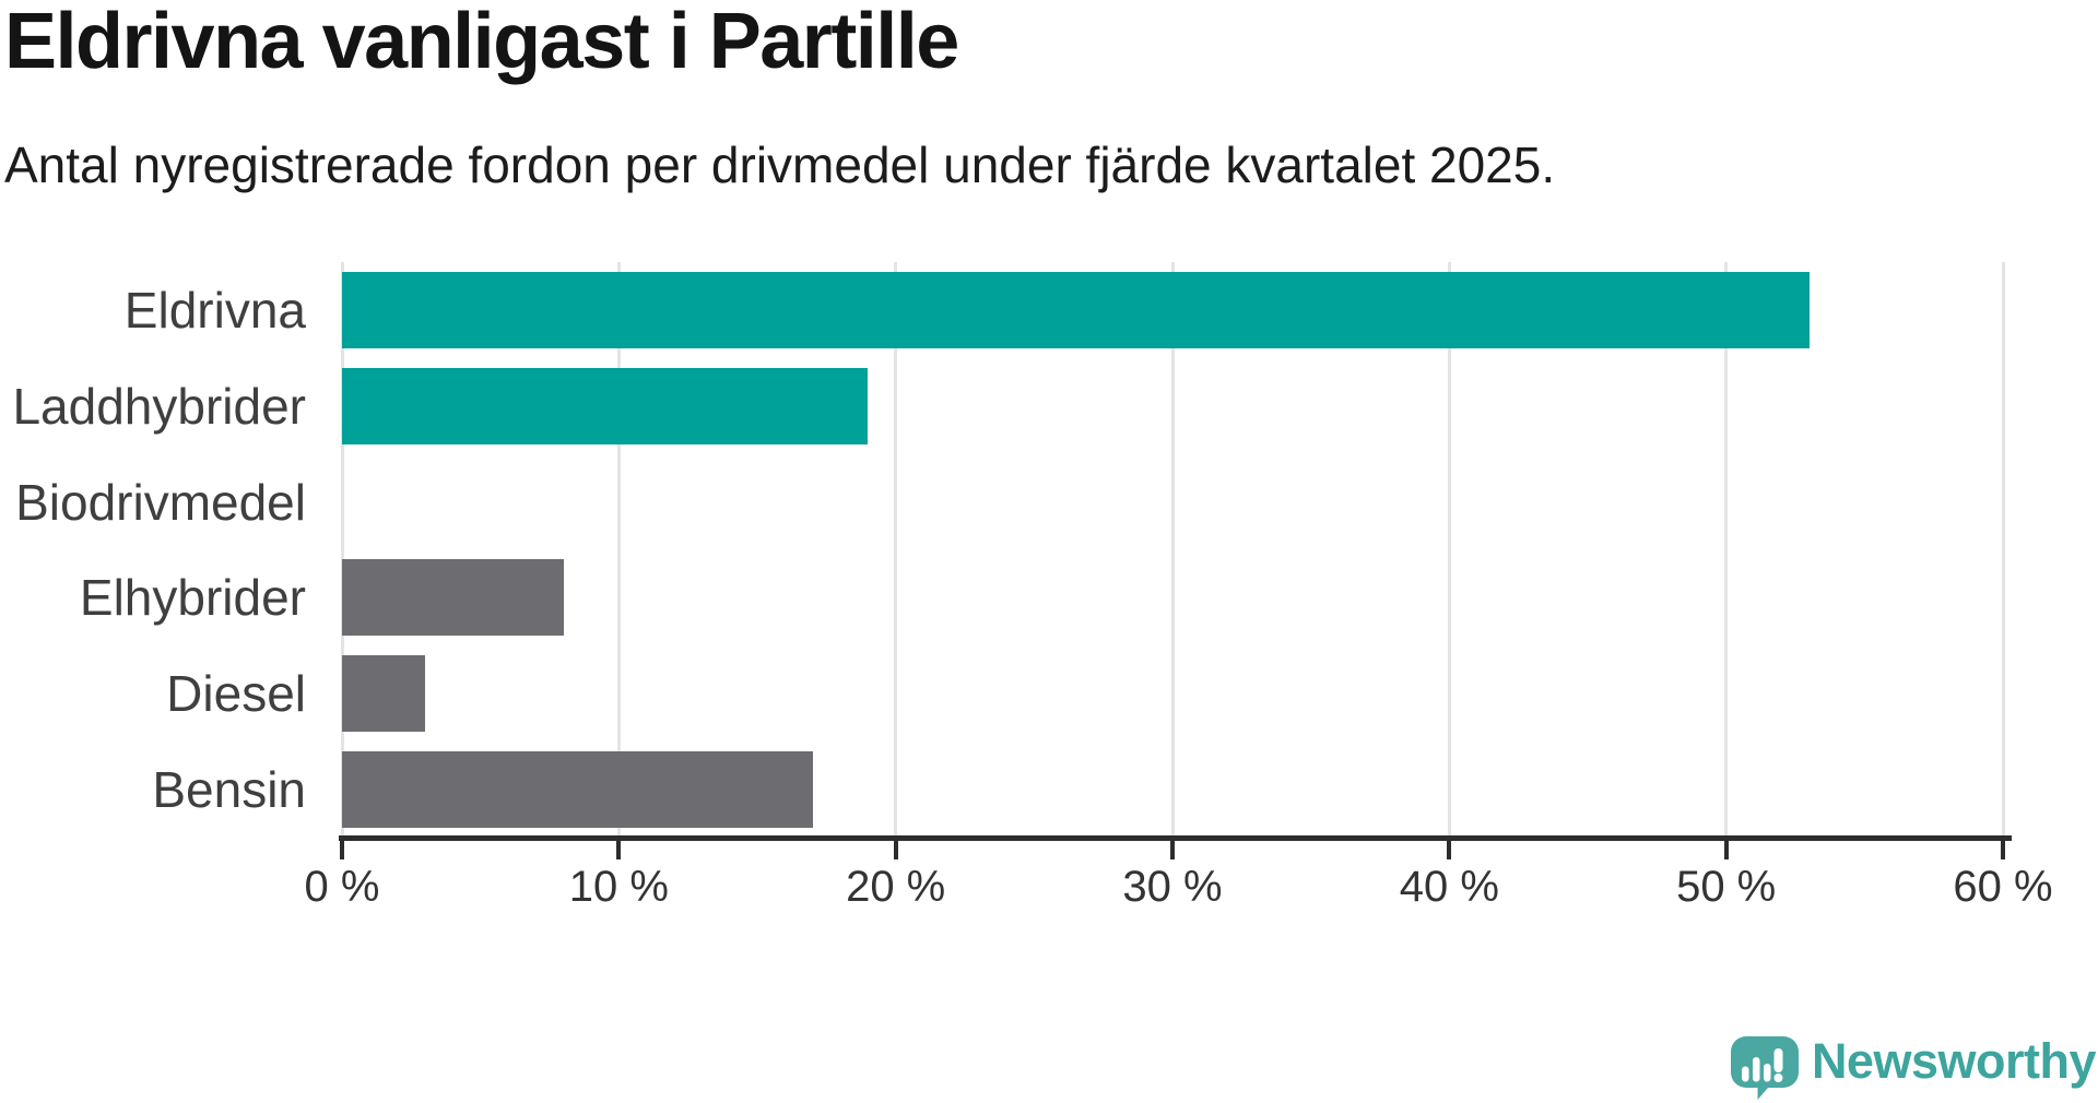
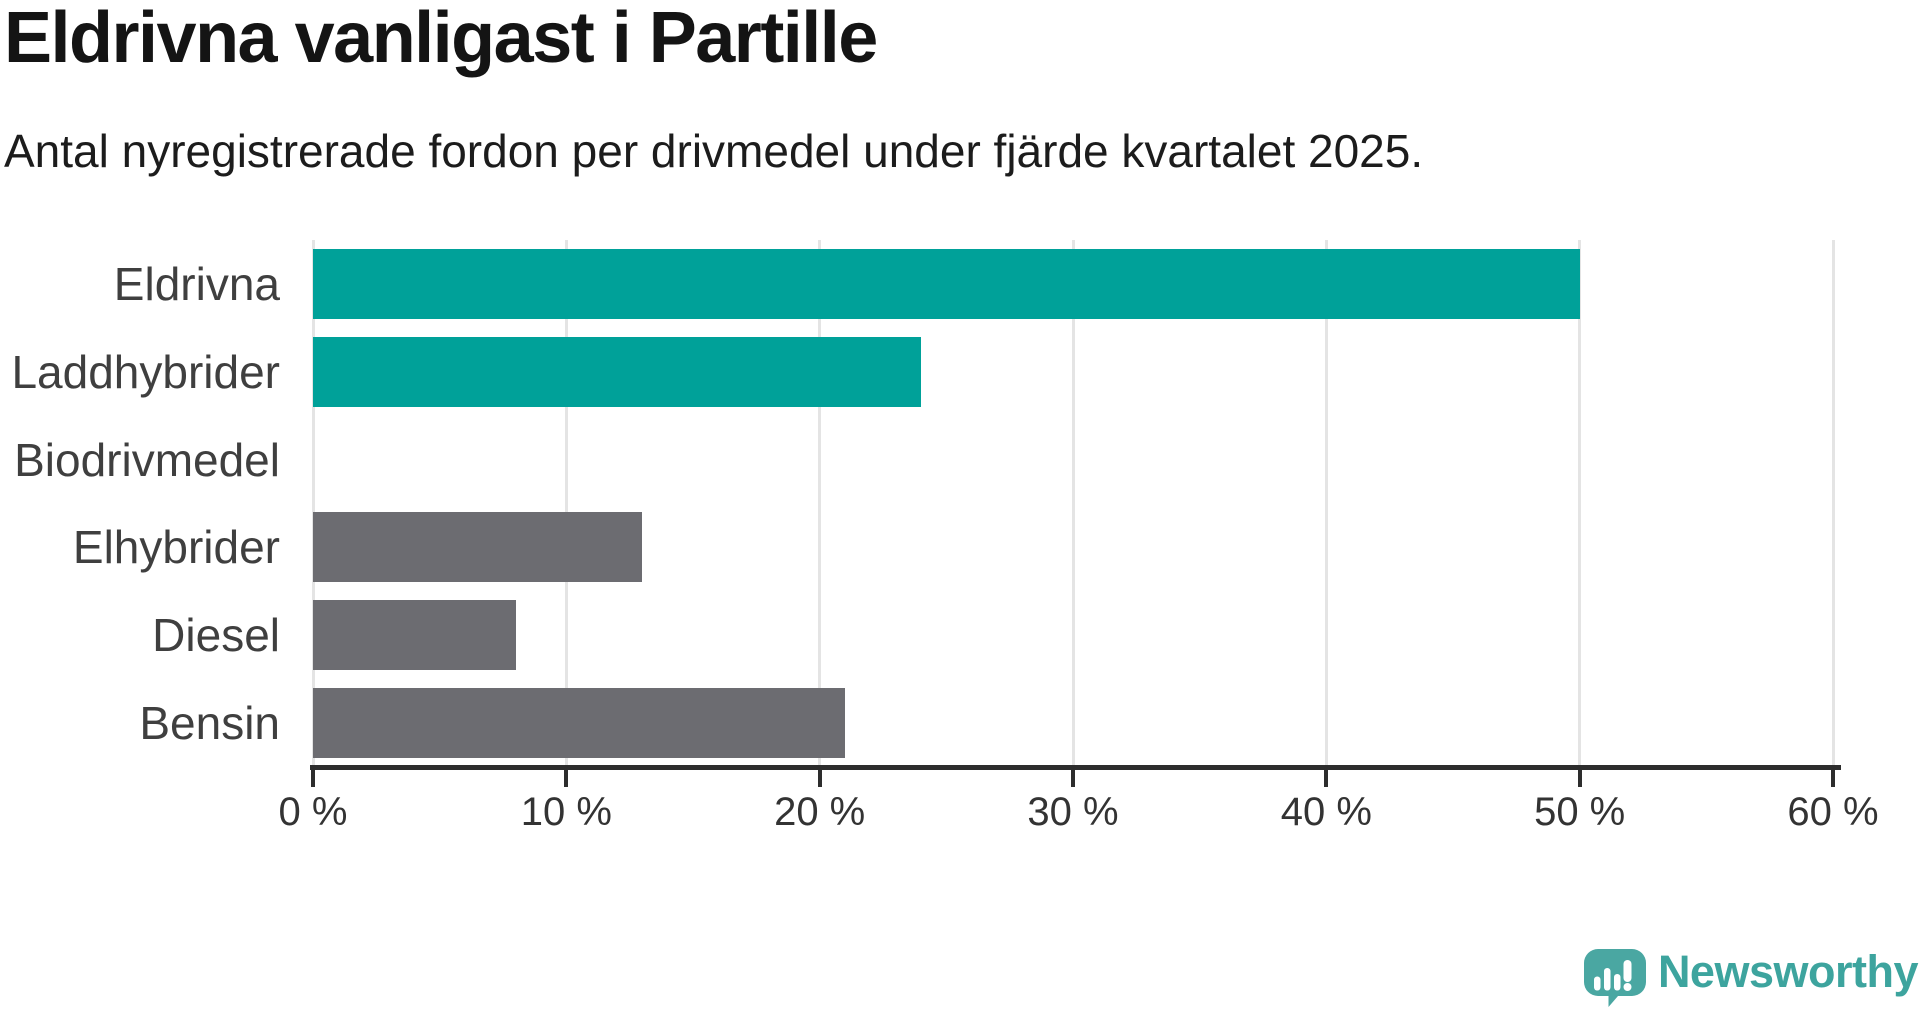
Eldrivna: 53% -> 50%
Laddhybrider: 19% -> 24%
Elhybrider: 8% -> 13%
Diesel: 3% -> 8%
Bensin: 17% -> 21%
